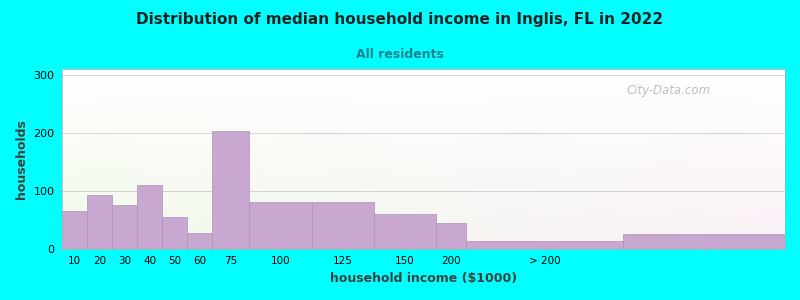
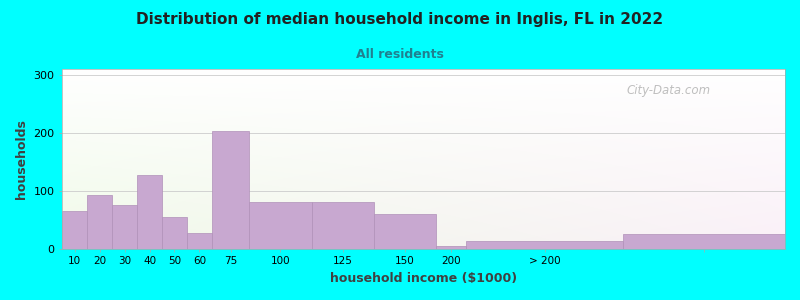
40: 110 -> 127
200: 44 -> 5
